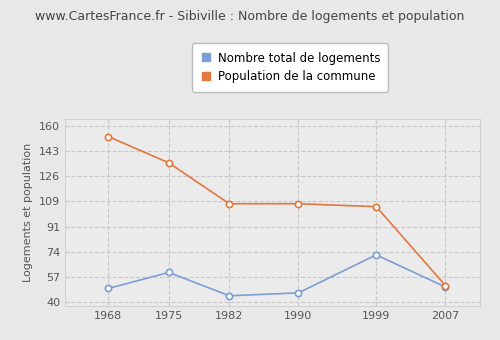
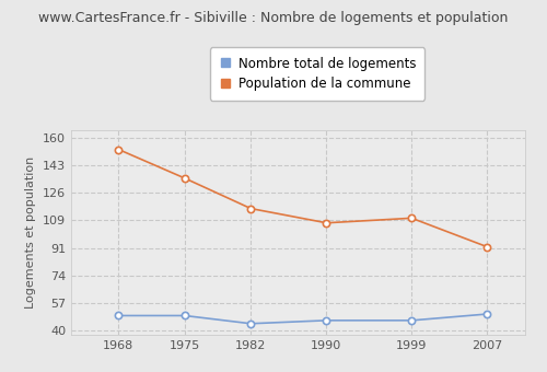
Nombre total de logements/1975: 60 -> 49
Population de la commune/1982: 107 -> 116
Nombre total de logements/1999: 72 -> 46
Population de la commune/1999: 105 -> 110
Population de la commune/2007: 51 -> 92
